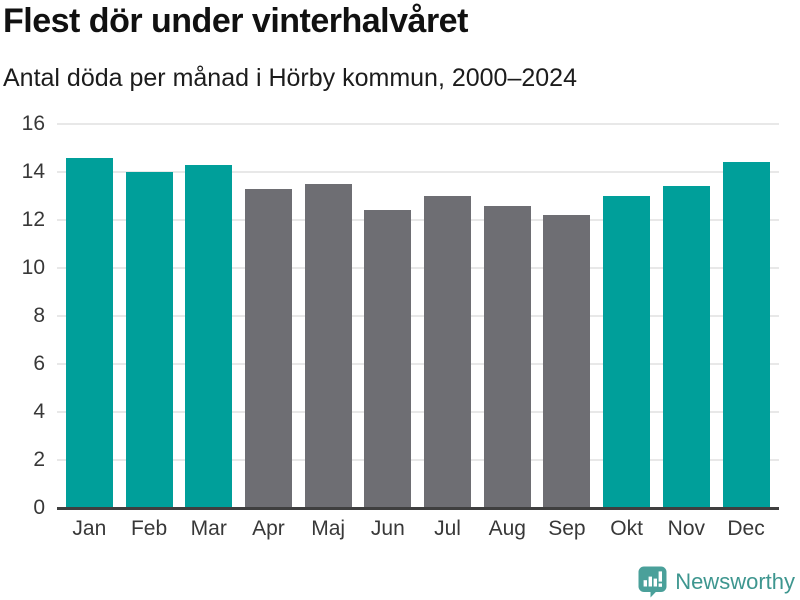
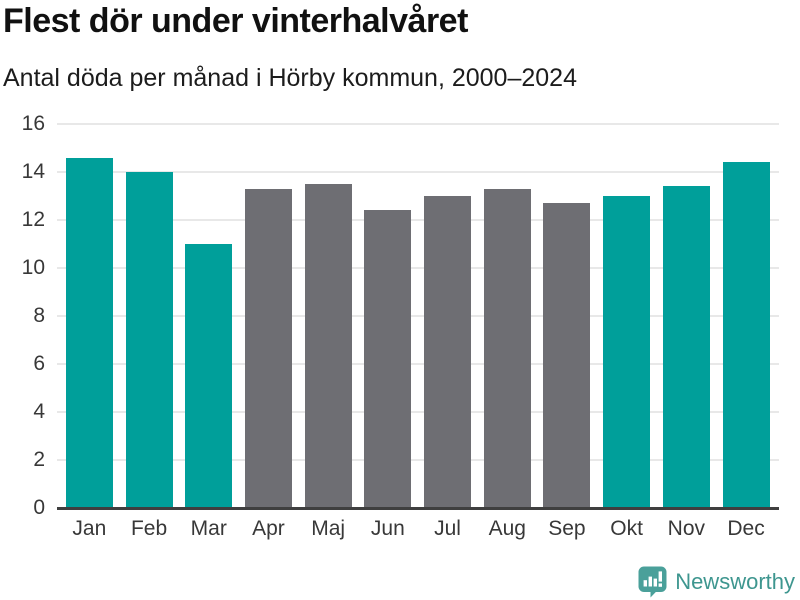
Mar: 14.3 -> 11.0
Aug: 12.6 -> 13.3
Sep: 12.2 -> 12.7
